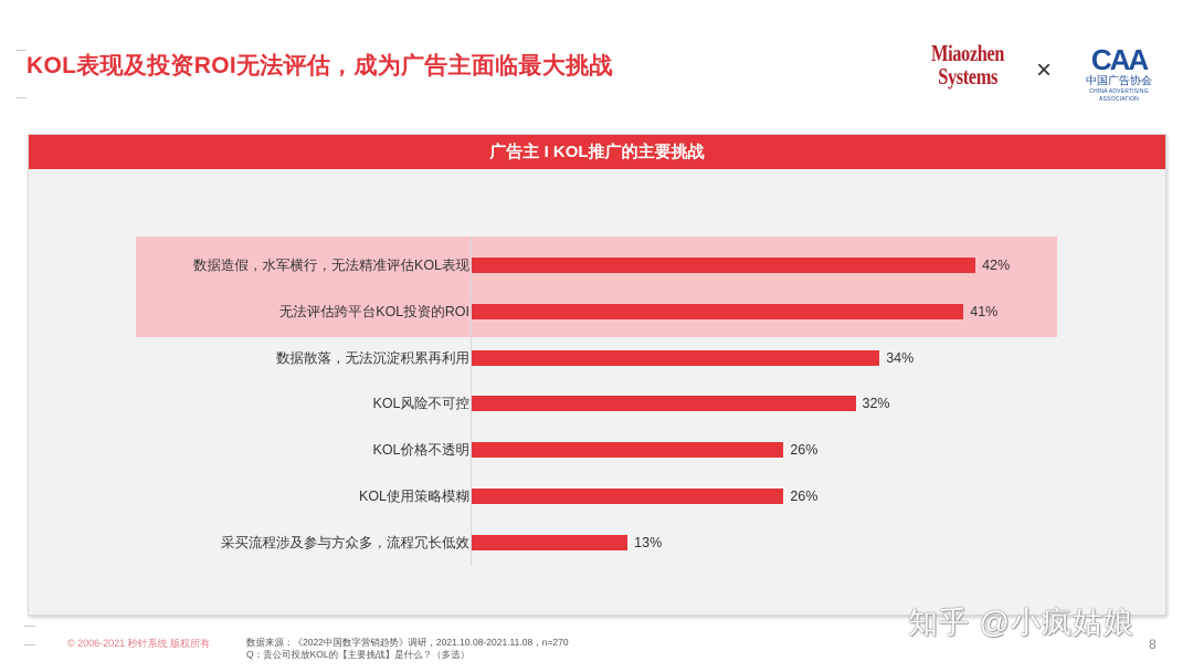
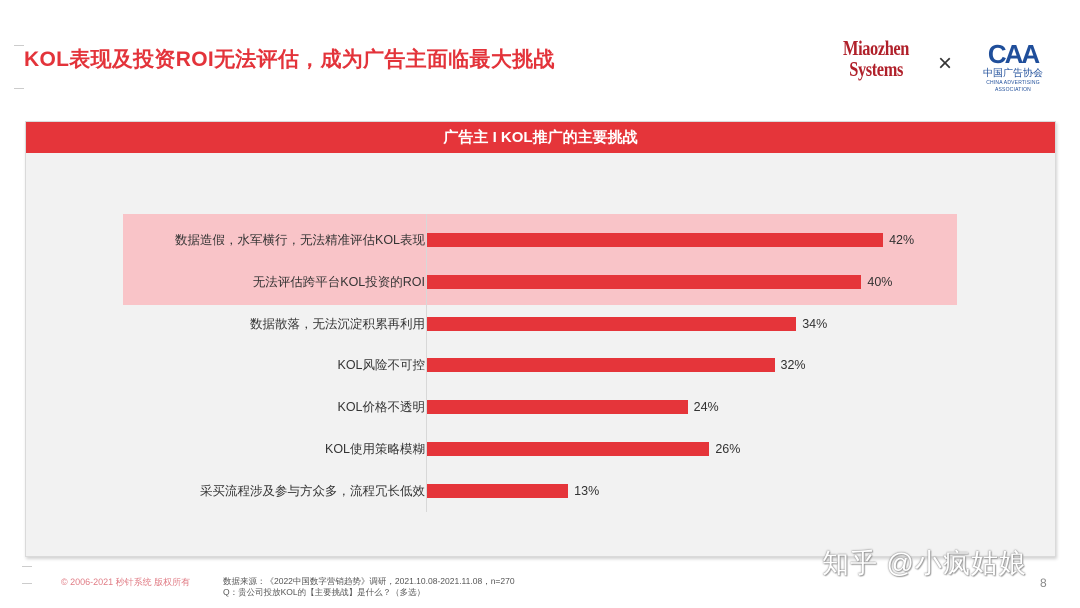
无法评估跨平台KOL投资的ROI: 41% -> 40%
KOL价格不透明: 26% -> 24%
